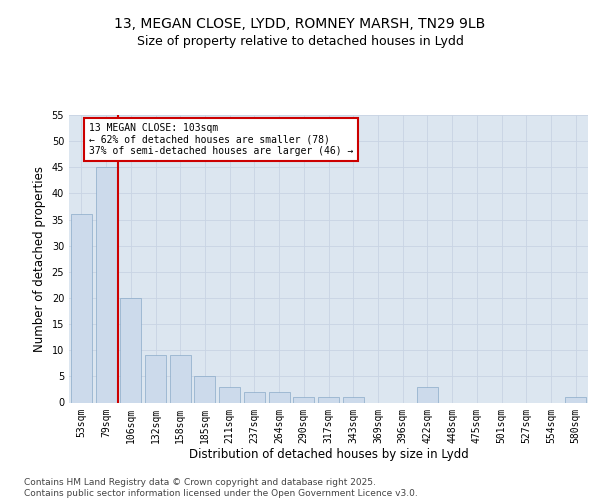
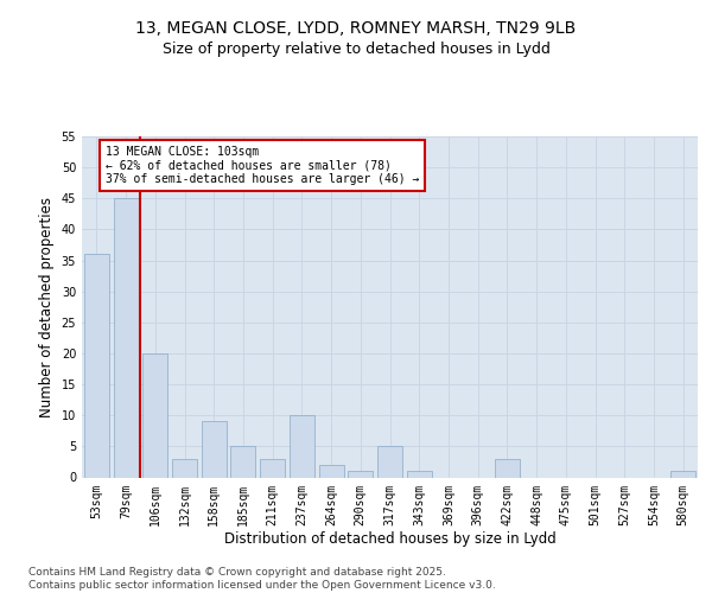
132sqm: 9 -> 3
237sqm: 2 -> 10
317sqm: 1 -> 5
